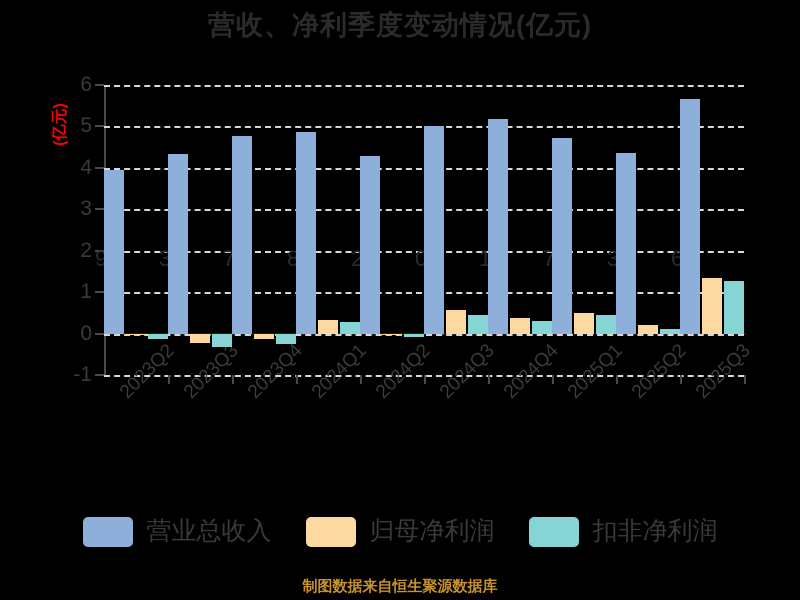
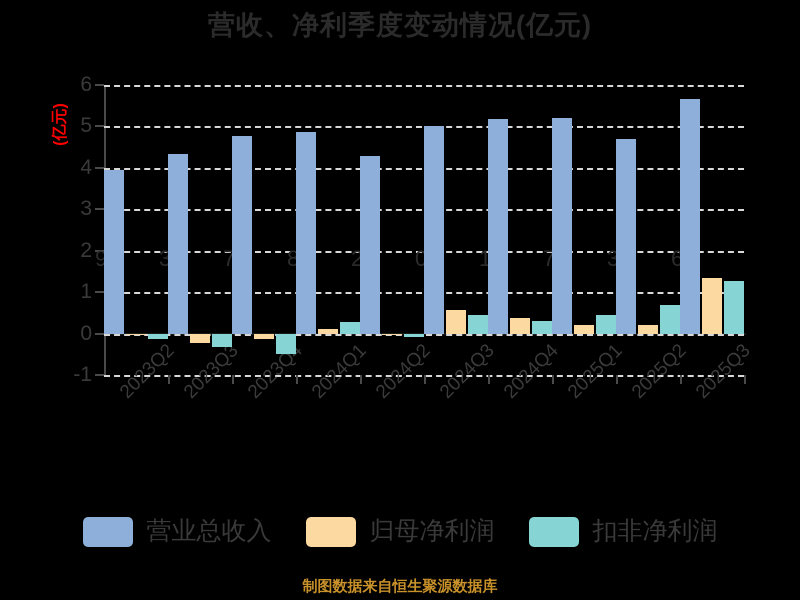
扣非净利润/2023Q4: -0.3 -> -0.5
归母净利润/2024Q1: 0.3 -> 0.1
营业总收入/2025Q1: 4.7 -> 5.2
归母净利润/2025Q1: 0.5 -> 0.2
营业总收入/2025Q2: 4.3 -> 4.7
扣非净利润/2025Q2: 0.1 -> 0.7
